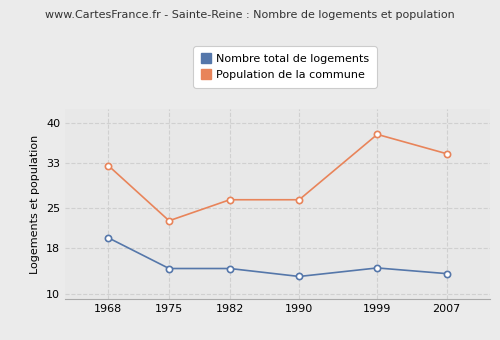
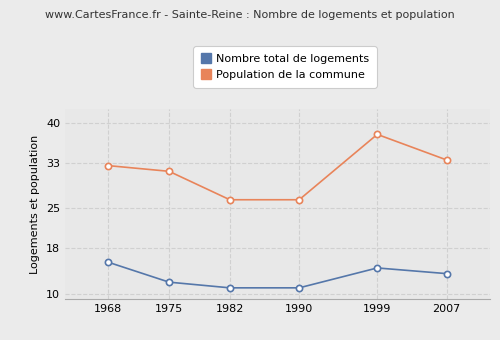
Nombre total de logements/1968: 19.8 -> 15.5
Nombre total de logements/1975: 14.4 -> 12.0
Population de la commune/1975: 22.8 -> 31.5
Nombre total de logements/1982: 14.4 -> 11.0
Nombre total de logements/1990: 13.0 -> 11.0
Population de la commune/2007: 34.6 -> 33.5
